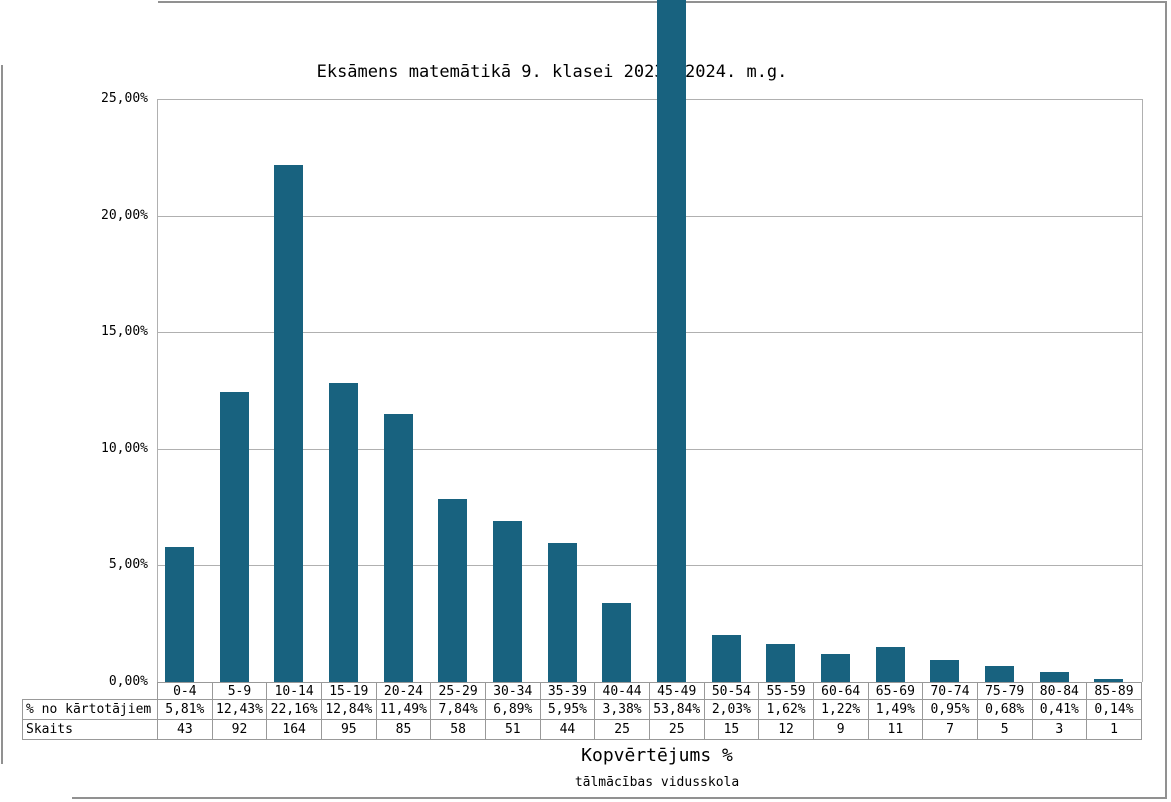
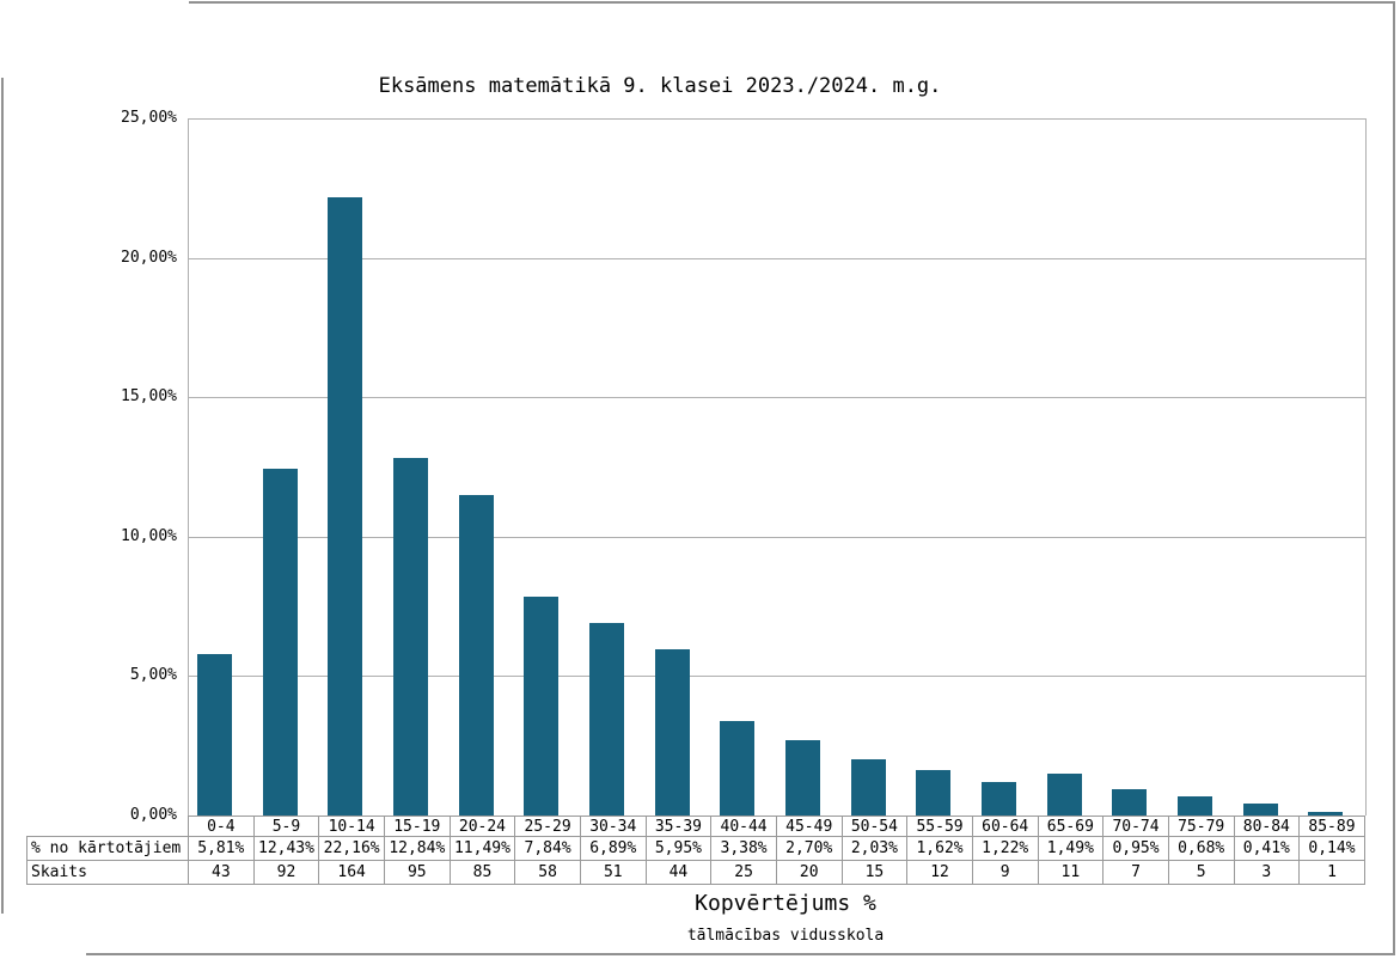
% no kārtotājiem/45-49: 53,84% -> 2,70%
Skaits/45-49: 25 -> 20
